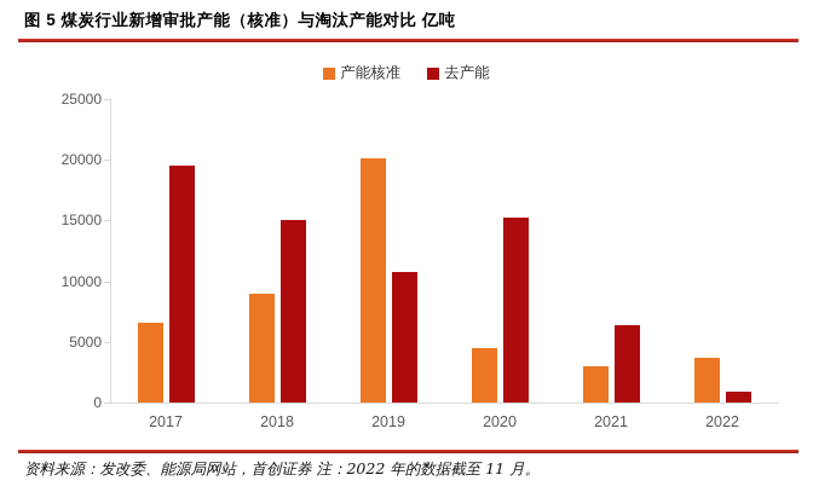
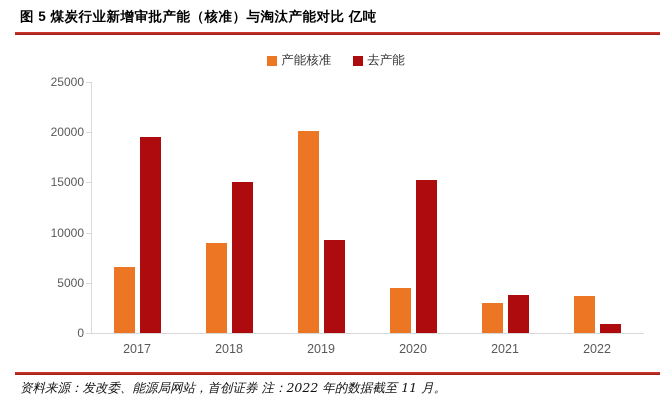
去产能/2019: 10800 -> 9300
去产能/2021: 6400 -> 3800
